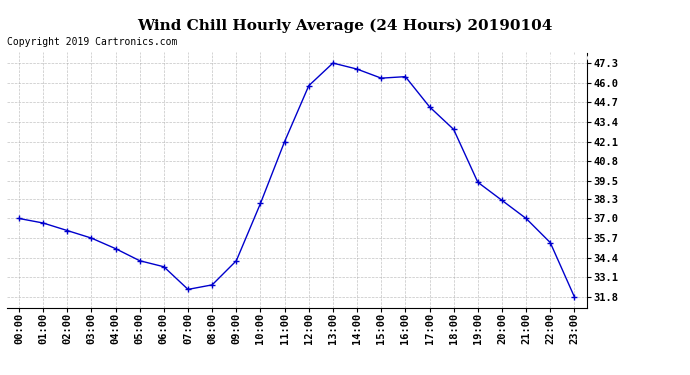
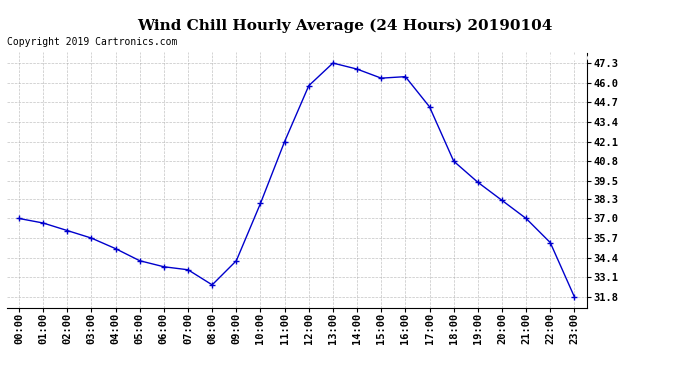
07:00: 32.3 -> 33.6
18:00: 42.9 -> 40.8
